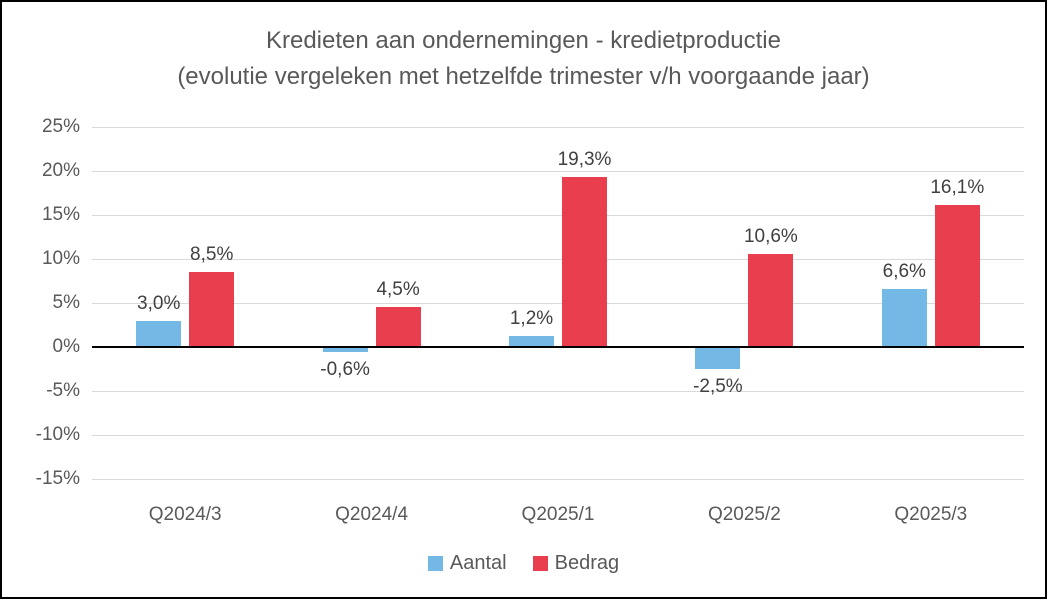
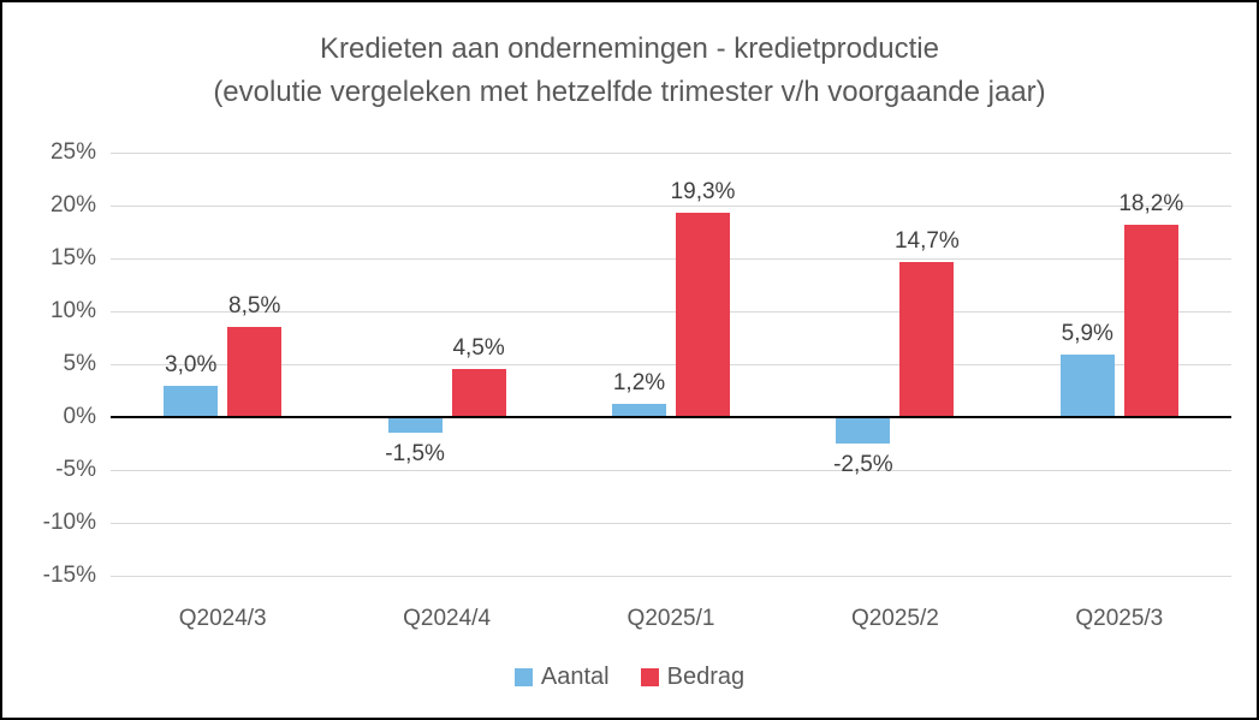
Aantal/Q2024/4: -0,6% -> -1,5%
Bedrag/Q2025/2: 10,6% -> 14,7%
Aantal/Q2025/3: 6,6% -> 5,9%
Bedrag/Q2025/3: 16,1% -> 18,2%
